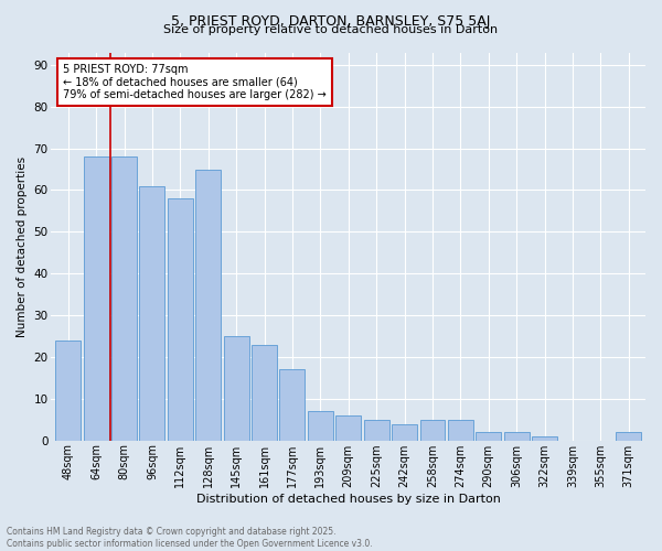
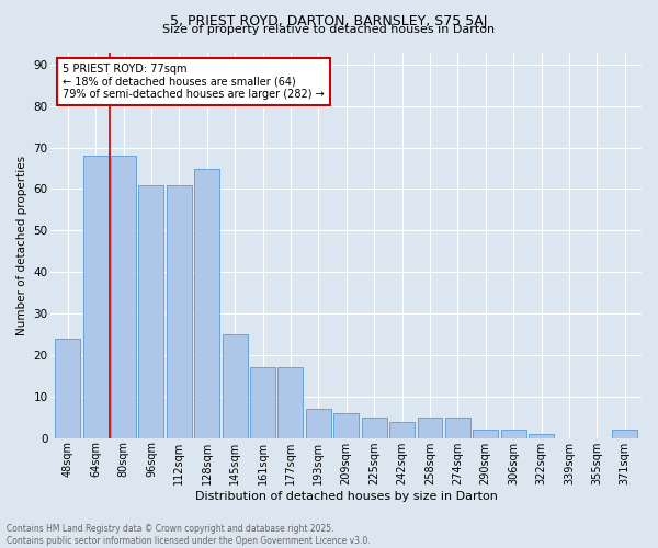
112sqm: 58 -> 61
161sqm: 23 -> 17
